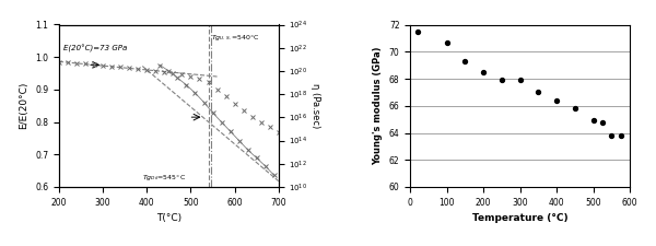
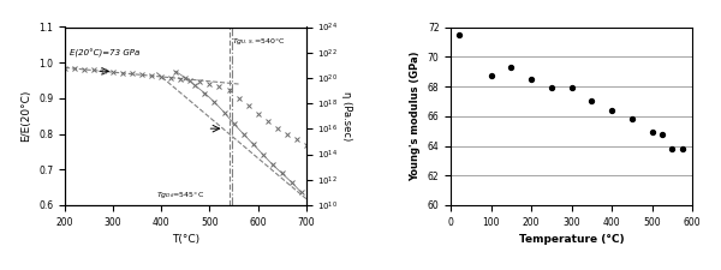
100: 70.7 -> 68.7
